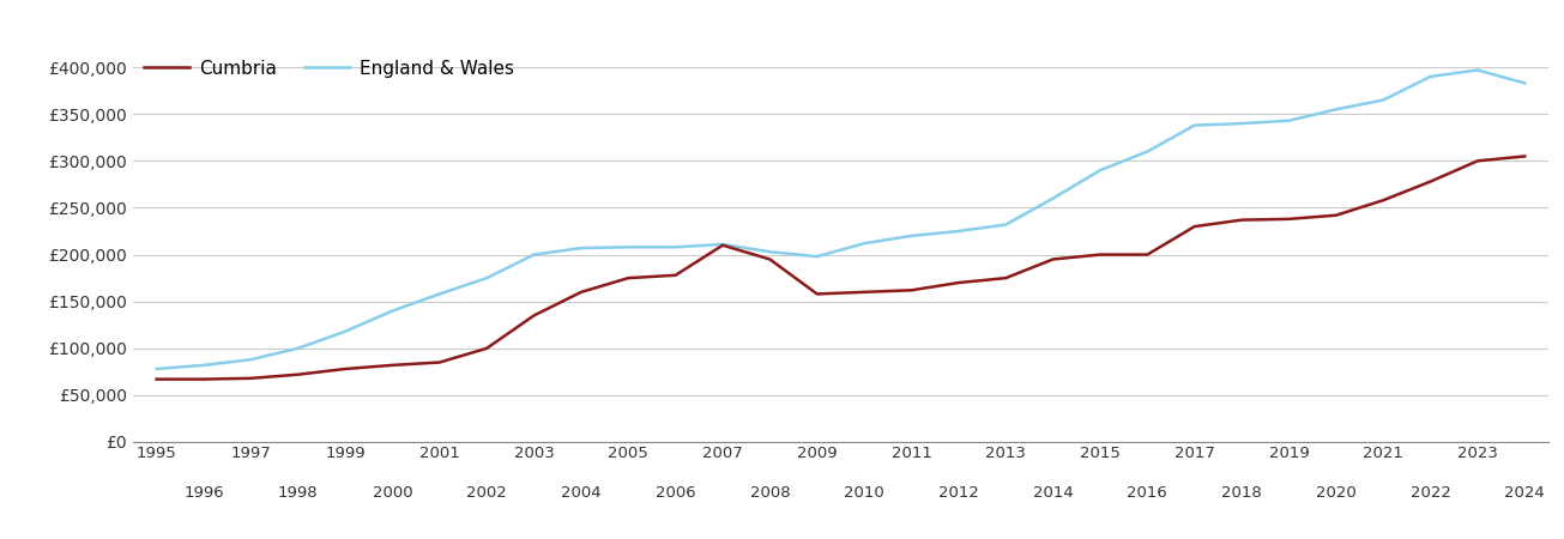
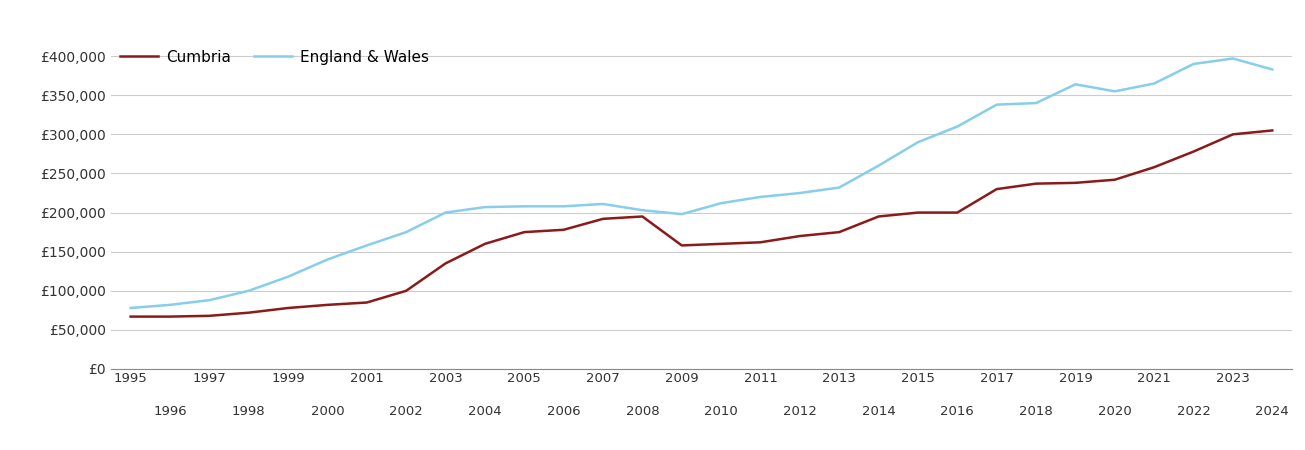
Cumbria/2007: £210,000 -> £192,000
England & Wales/2019: £343,000 -> £364,000
